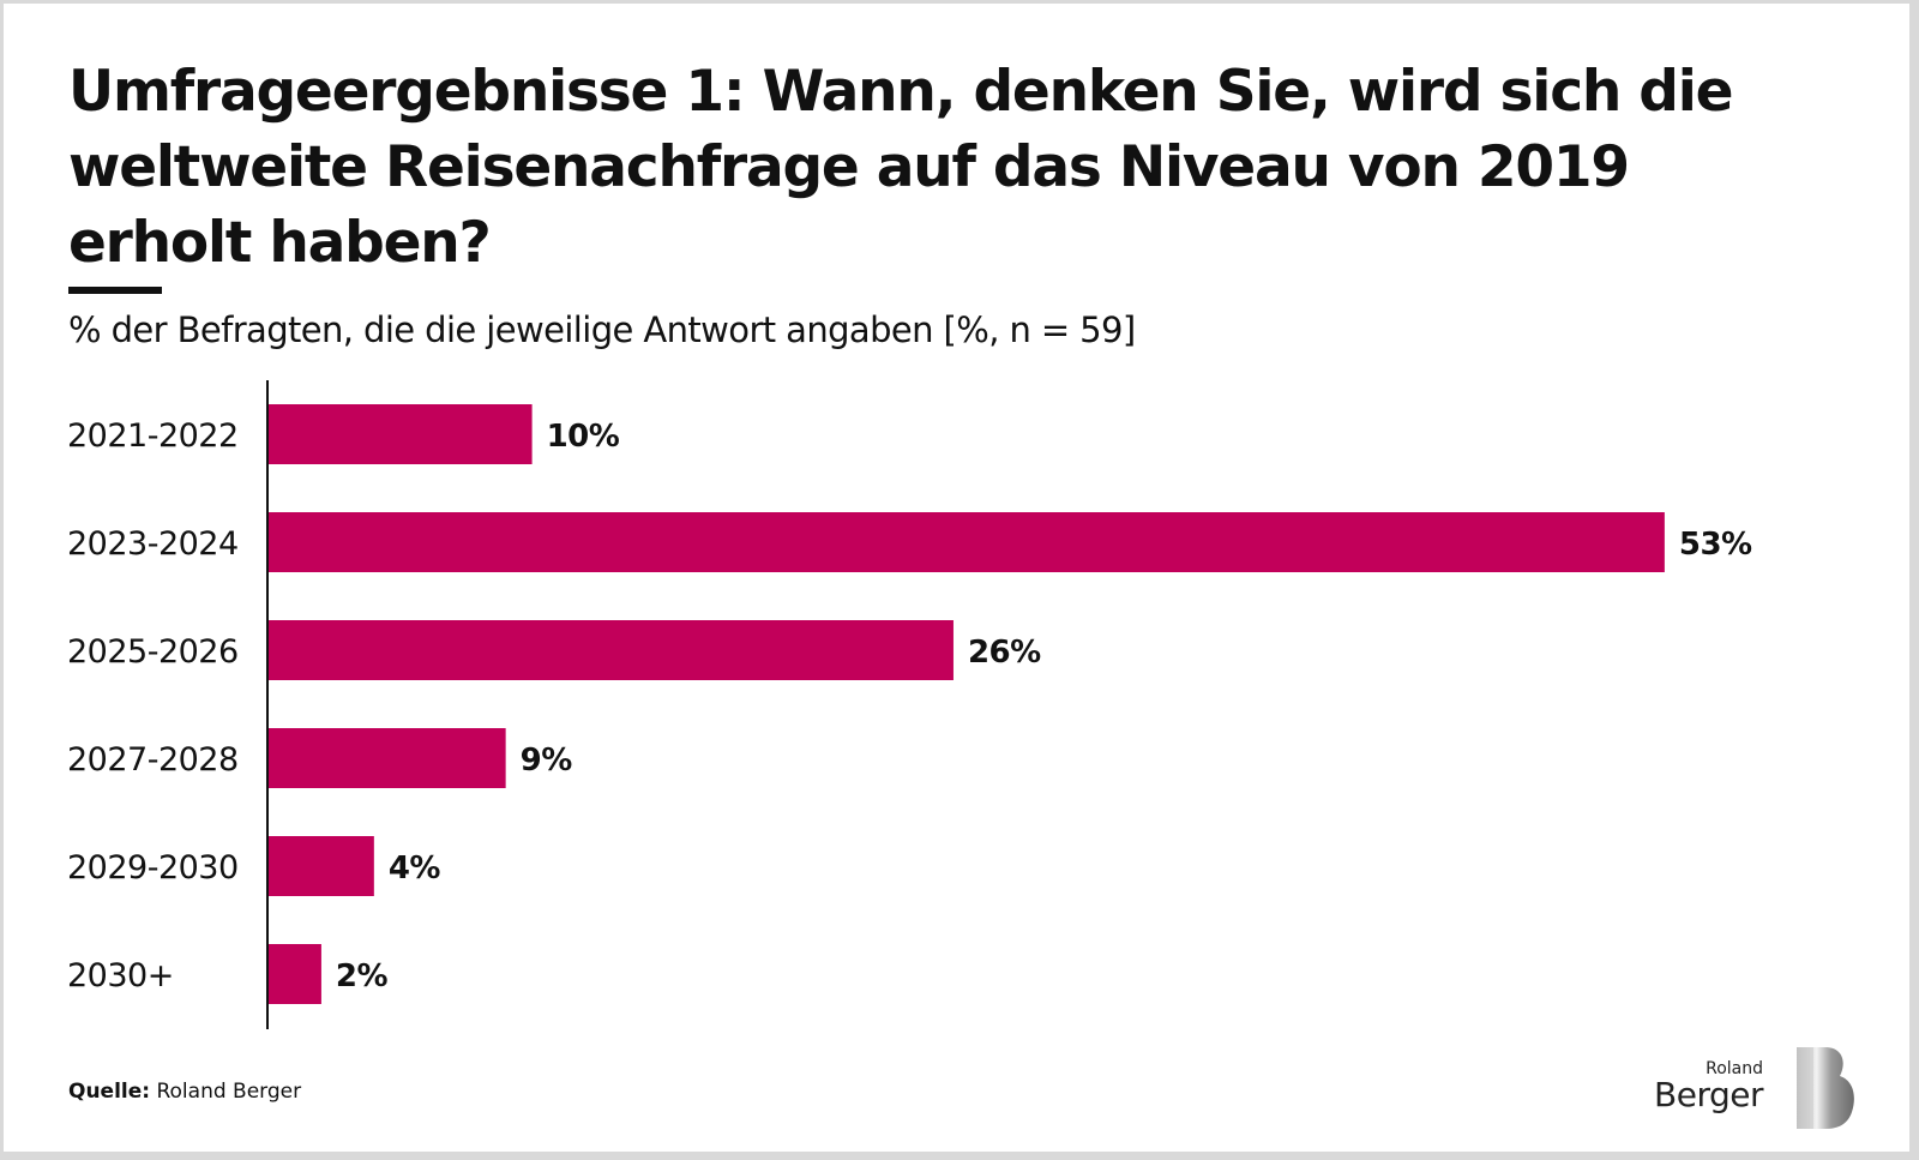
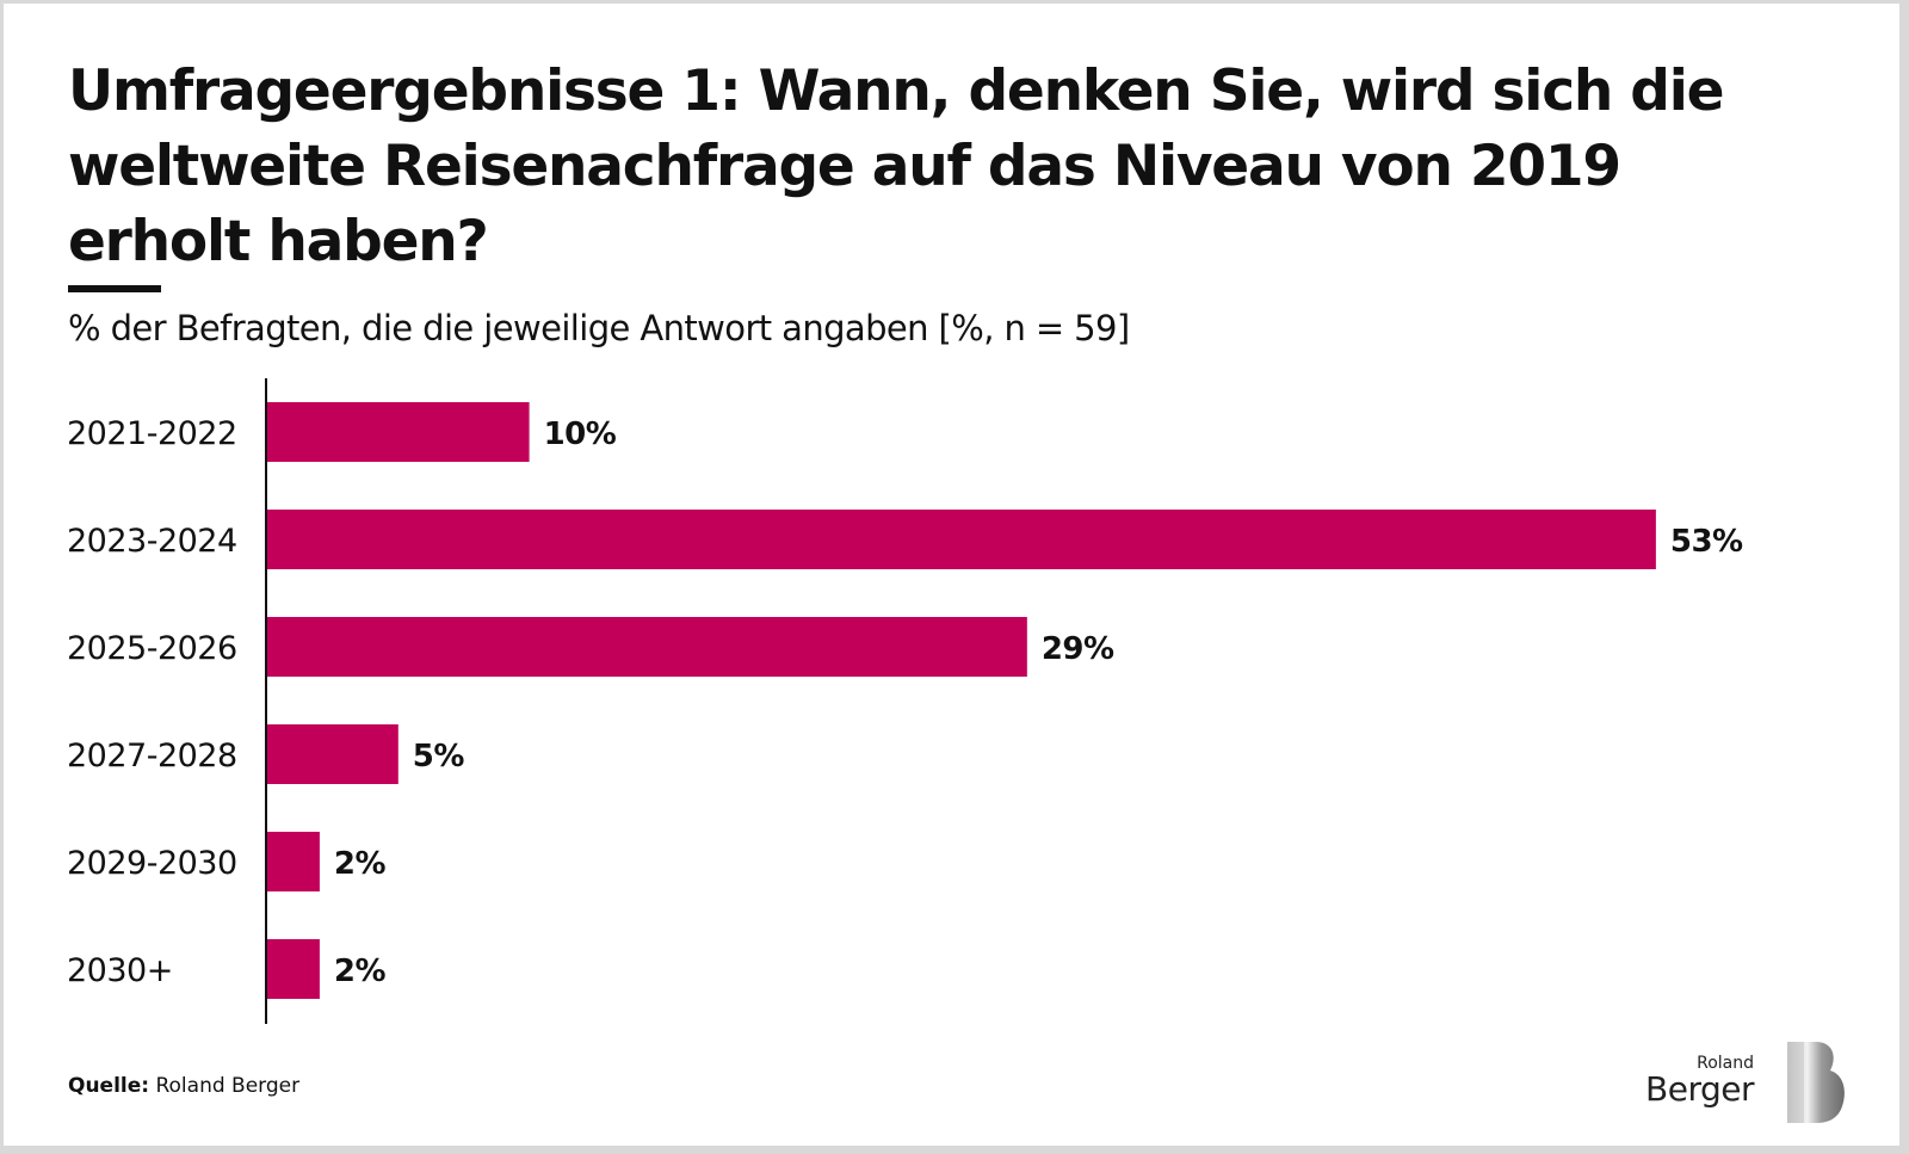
2025-2026: 26% -> 29%
2027-2028: 9% -> 5%
2029-2030: 4% -> 2%
